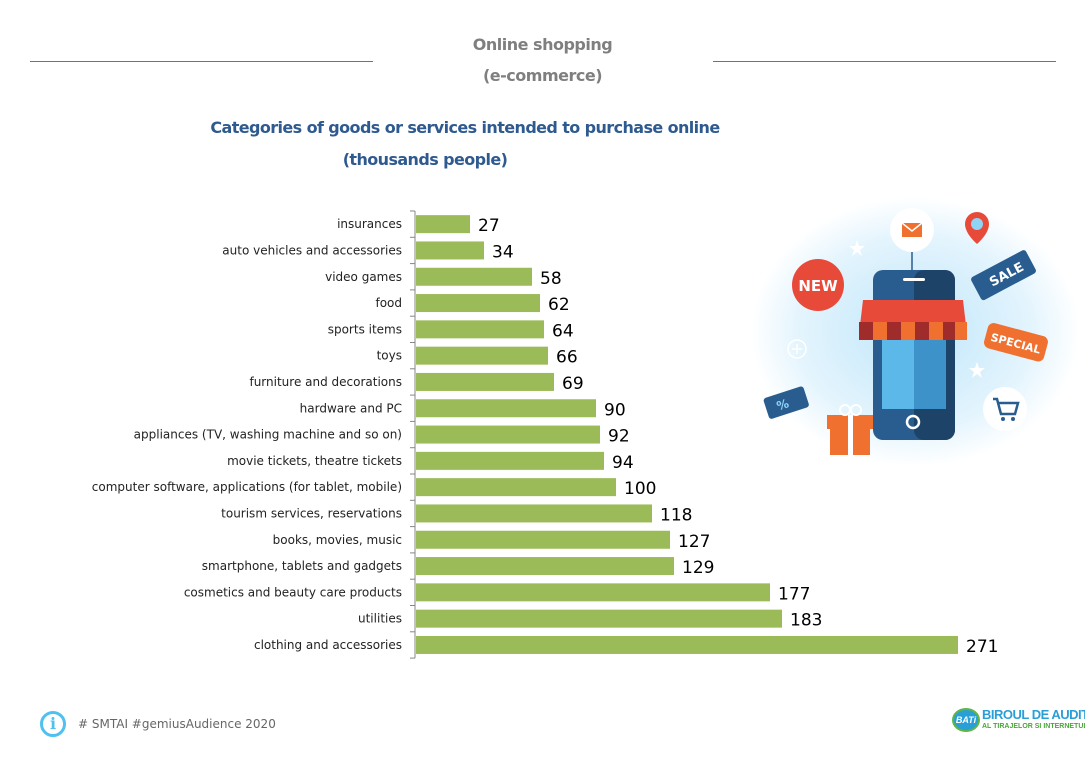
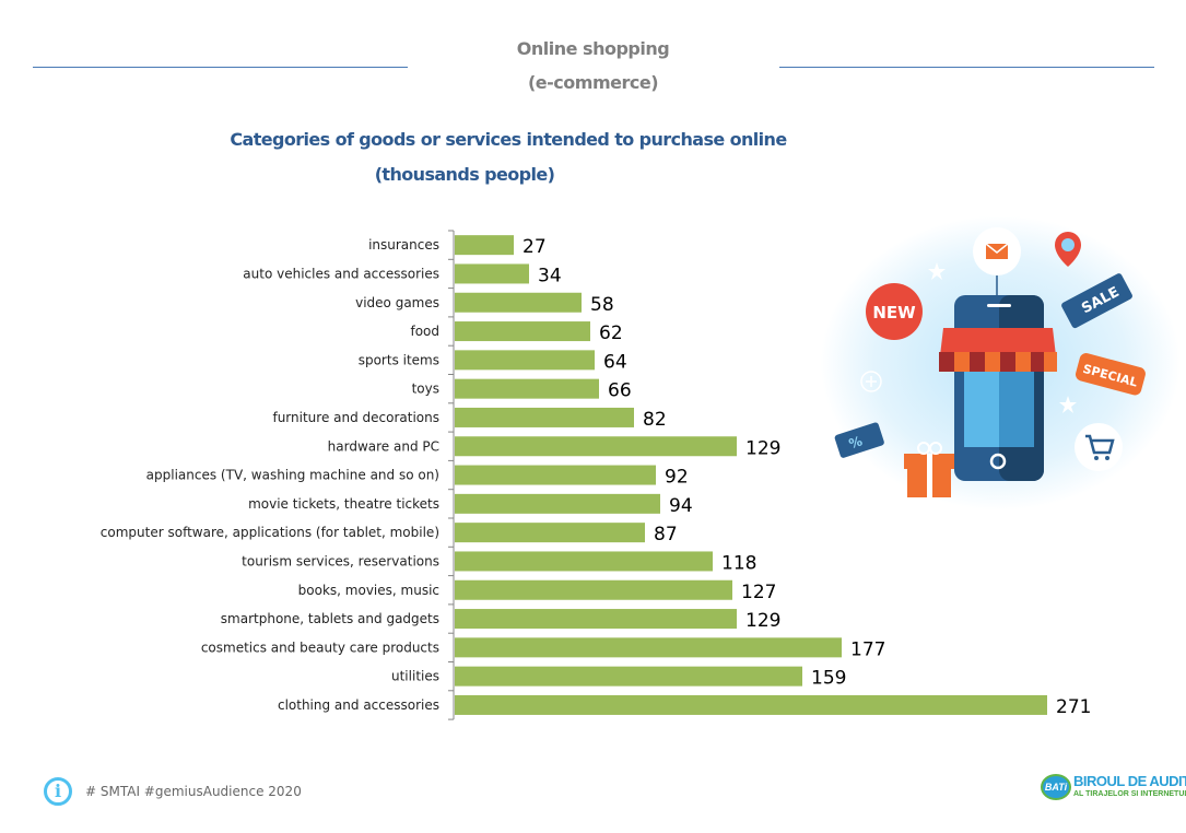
furniture and decorations: 69 -> 82
hardware and PC: 90 -> 129
computer software, applications (for tablet, mobile): 100 -> 87
utilities: 183 -> 159
